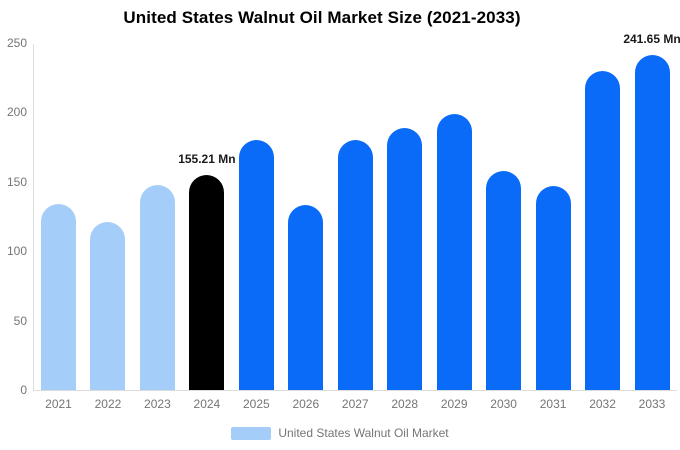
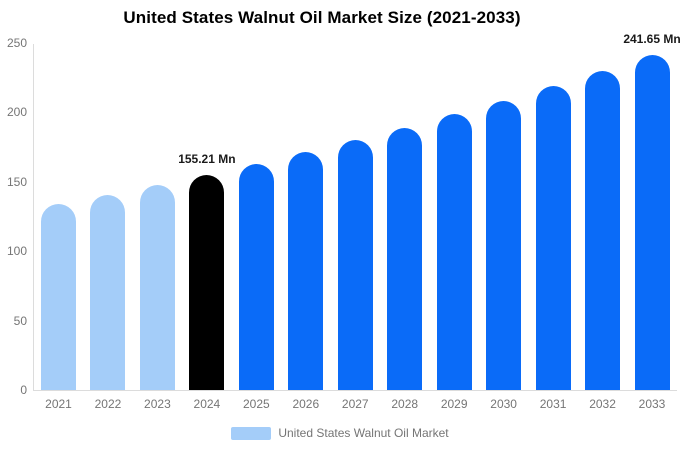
2022: 121 -> 141
2025: 180 -> 163
2026: 133 -> 171
2030: 158 -> 208
2031: 147 -> 219
